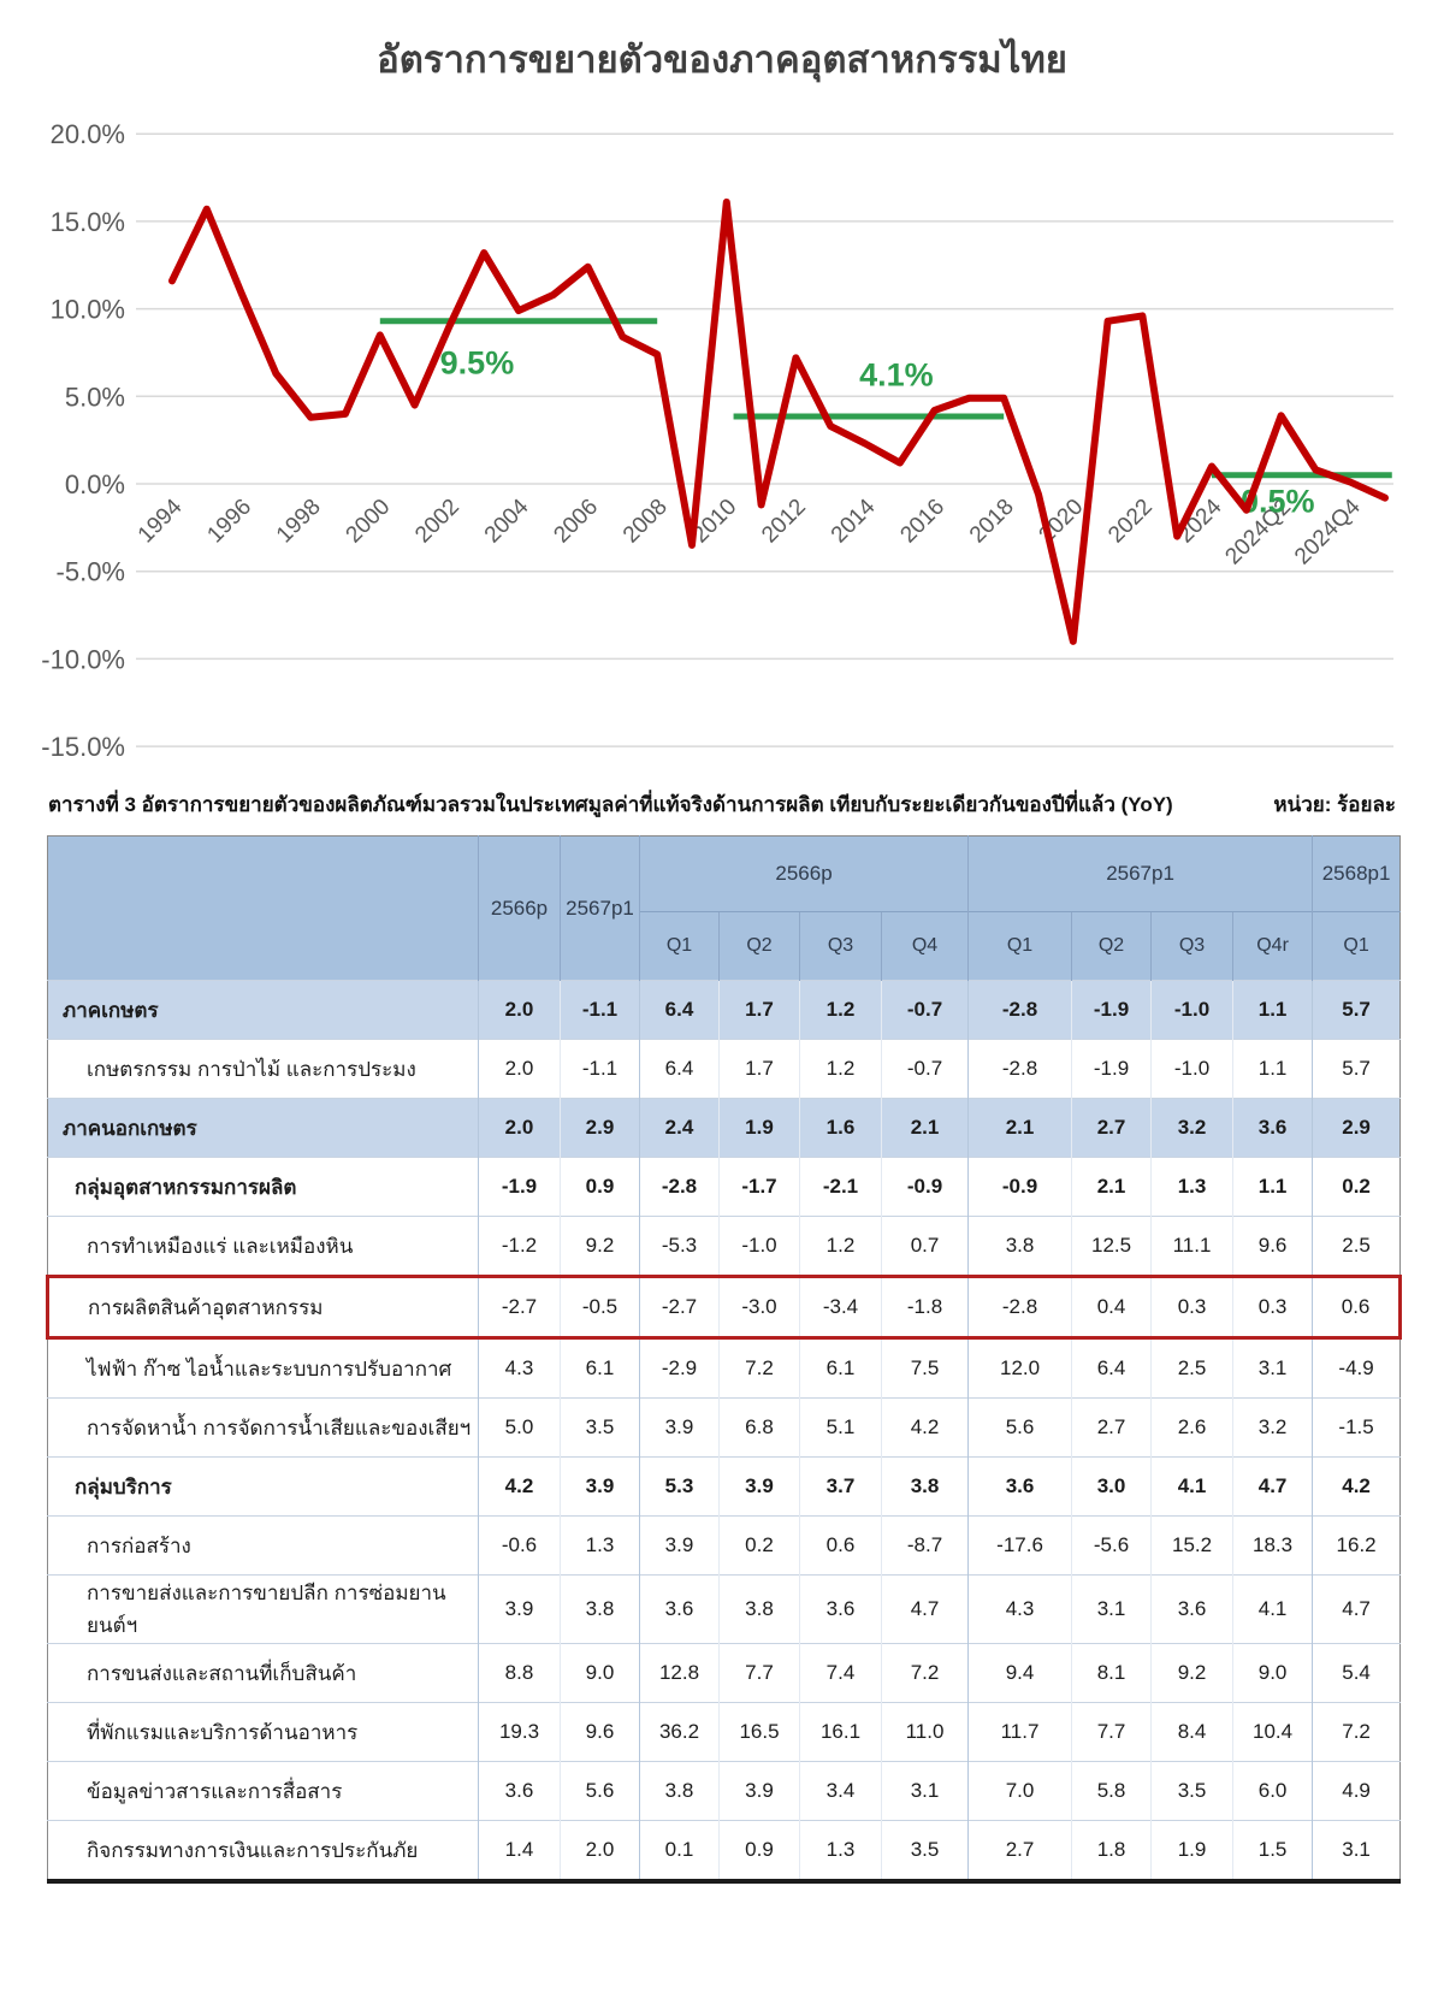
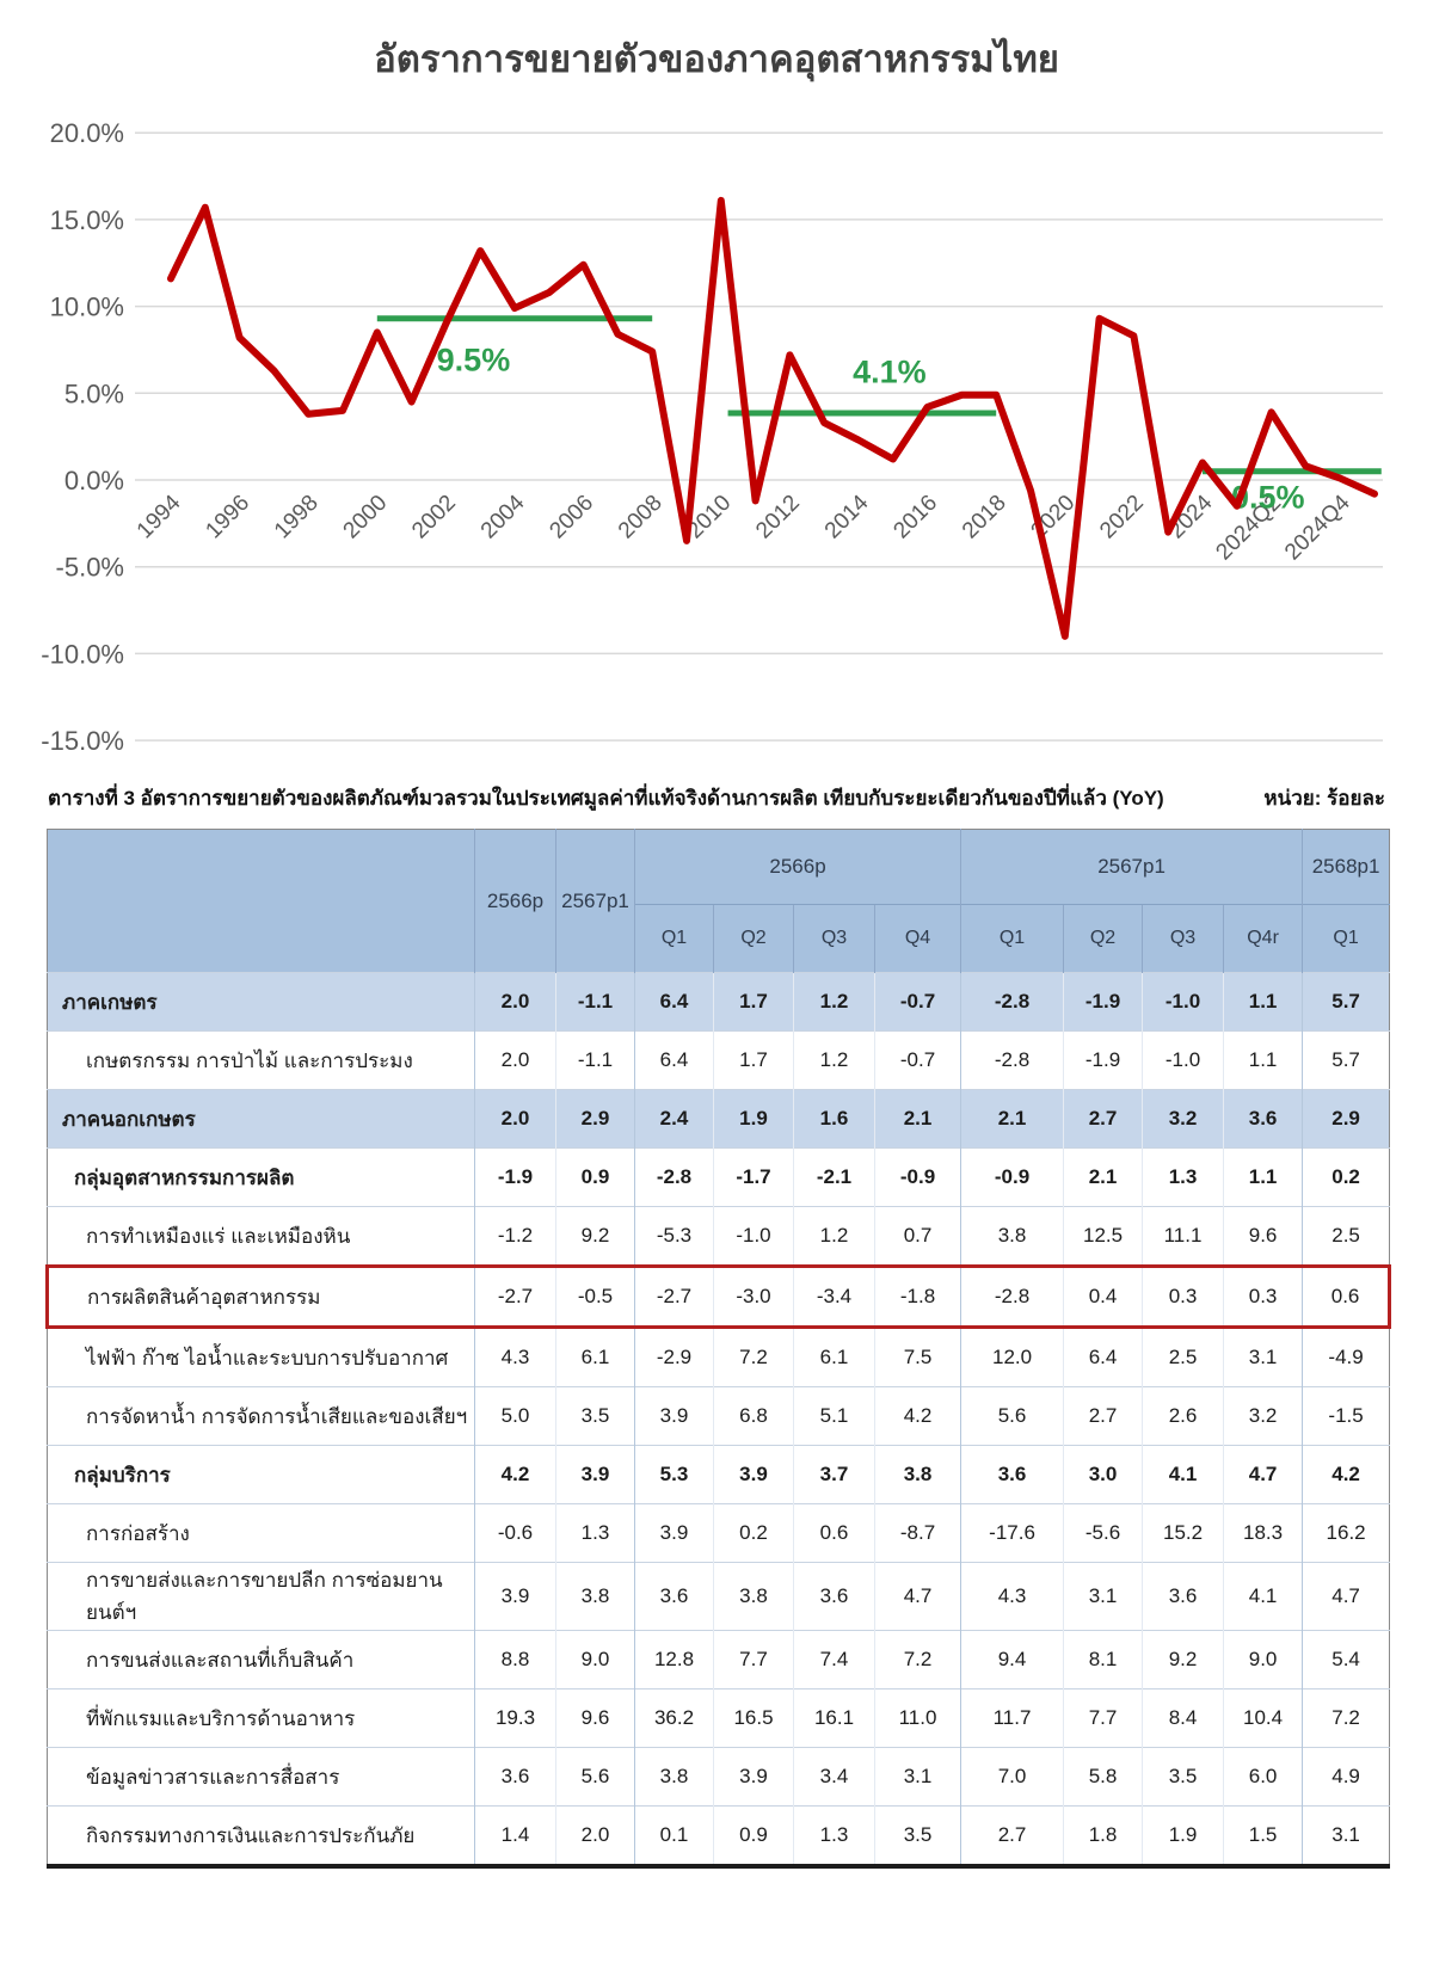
1996: 10.9% -> 8.2%
2022: 9.6% -> 8.3%
